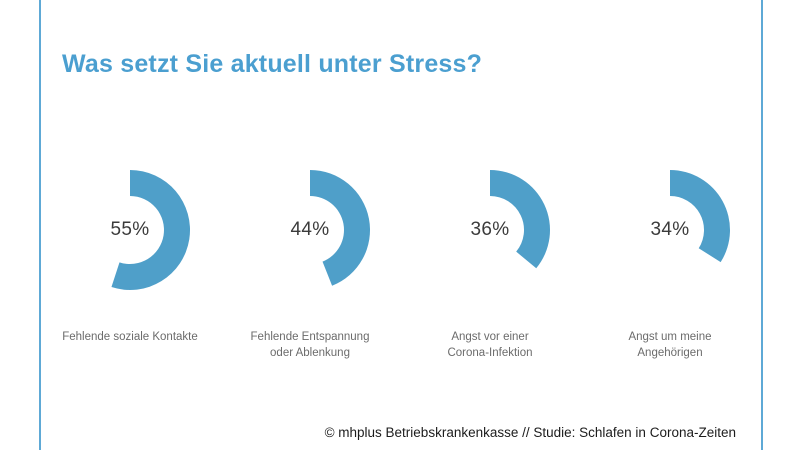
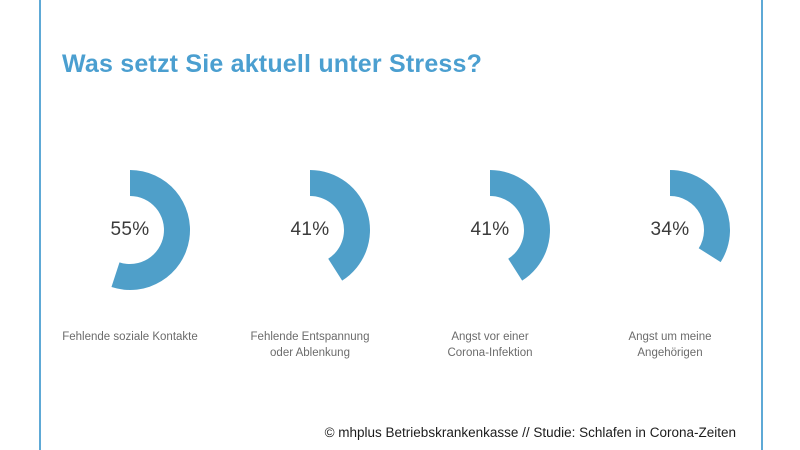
Fehlende Entspannung oder Ablenkung: 44% -> 41%
Angst vor einer Corona-Infektion: 36% -> 41%
